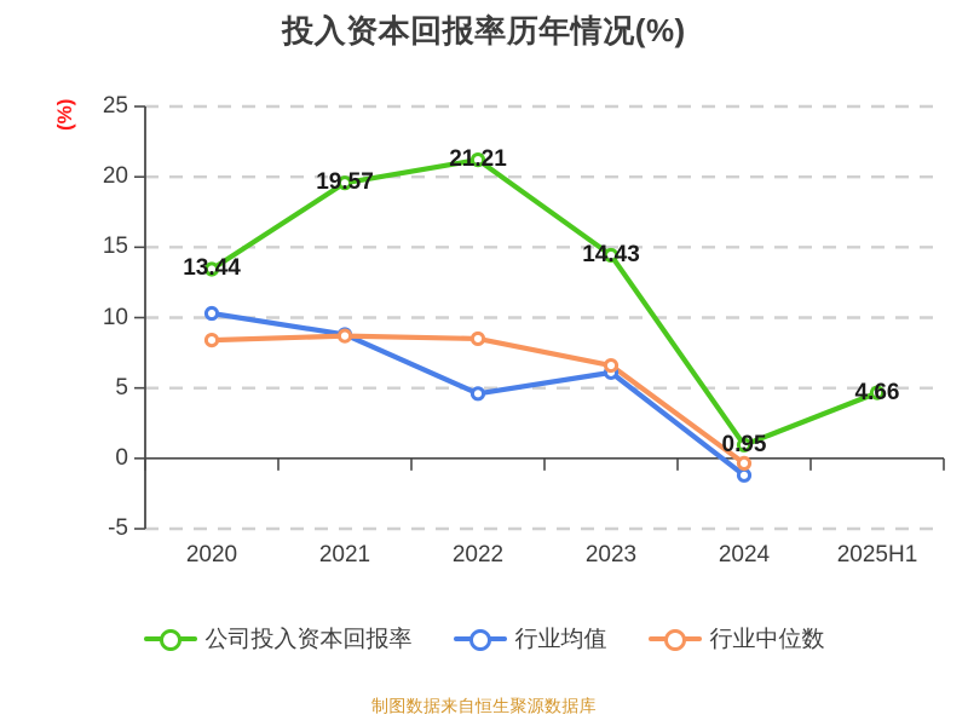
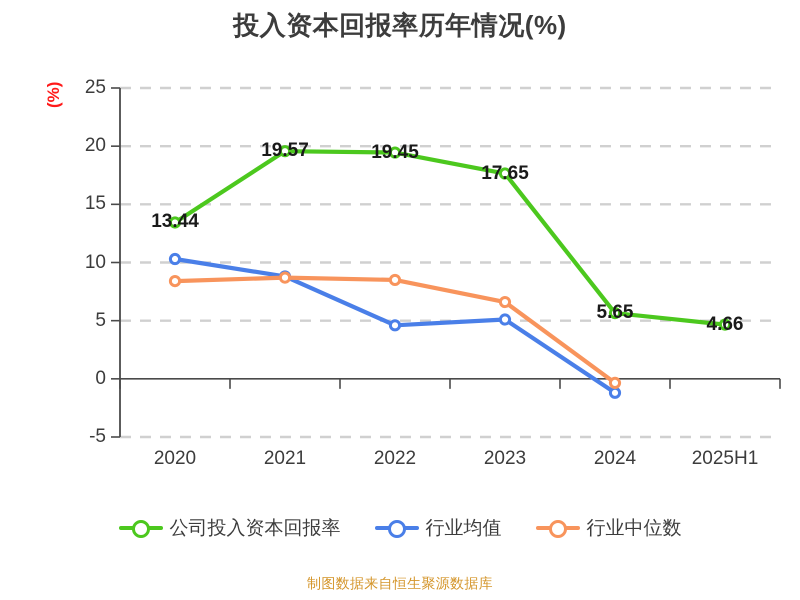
公司投入资本回报率/2022: 21.21 -> 19.45
公司投入资本回报率/2023: 14.43 -> 17.65
行业均值/2023: 6.1 -> 5.1
公司投入资本回报率/2024: 0.95 -> 5.65
